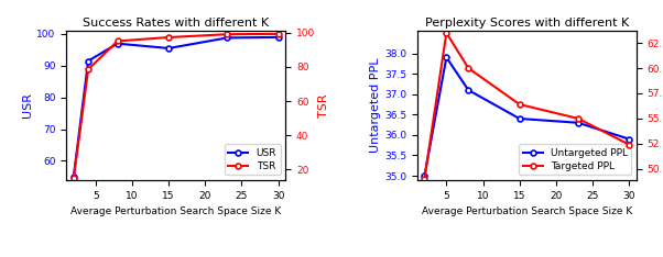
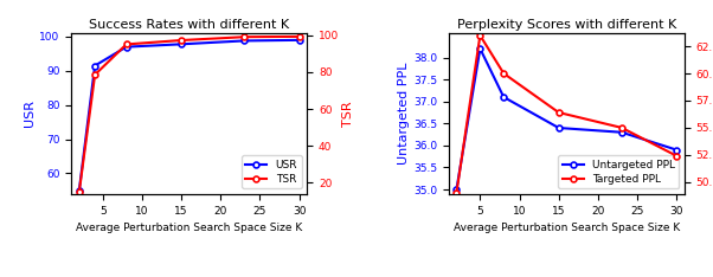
Success Rates with different K/USR/15: 95.5 -> 97.8
Perplexity Scores with different K/Untargeted PPL/5: 37.9 -> 38.2
